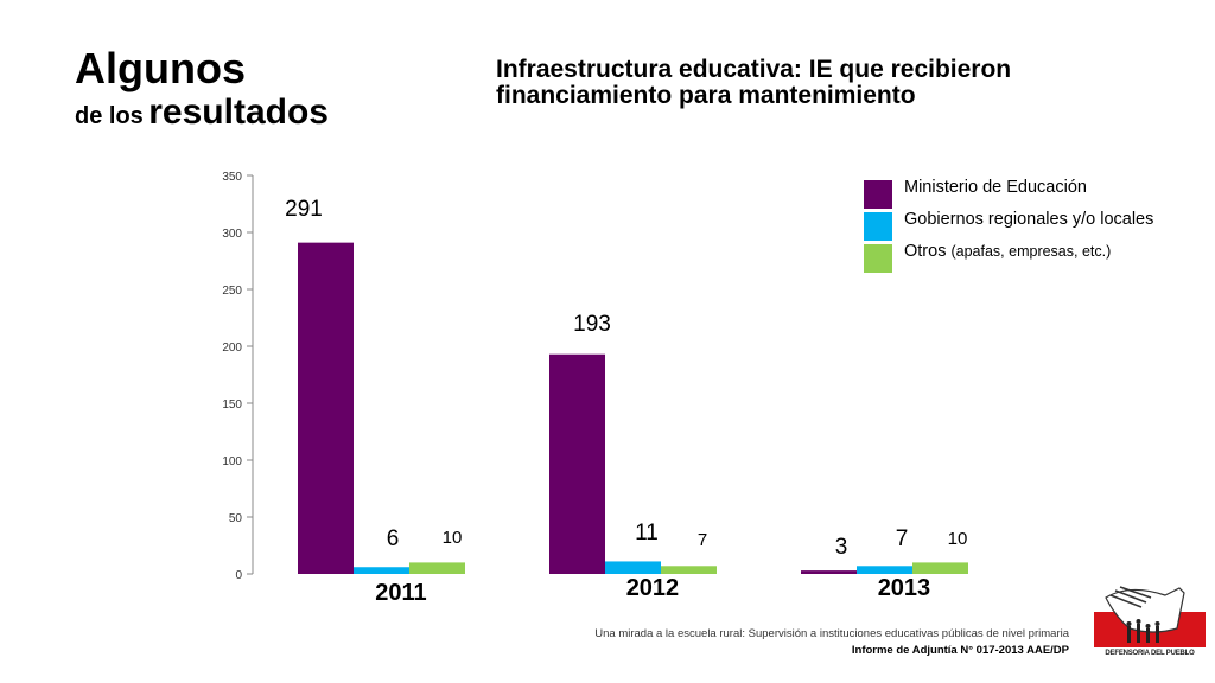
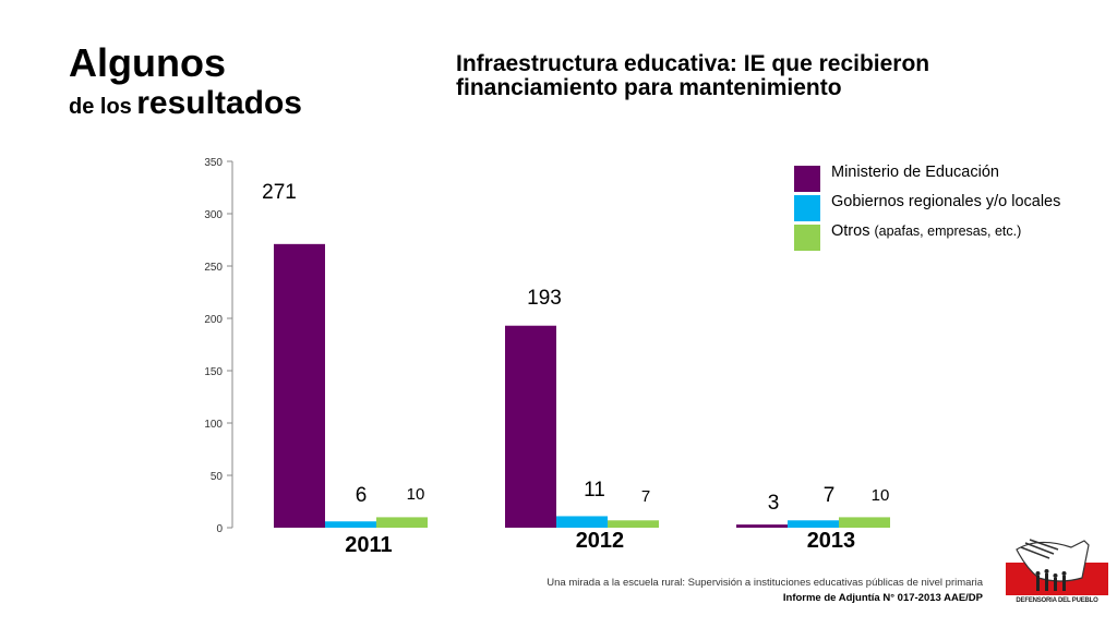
Ministerio de Educación/2011: 291 -> 271
